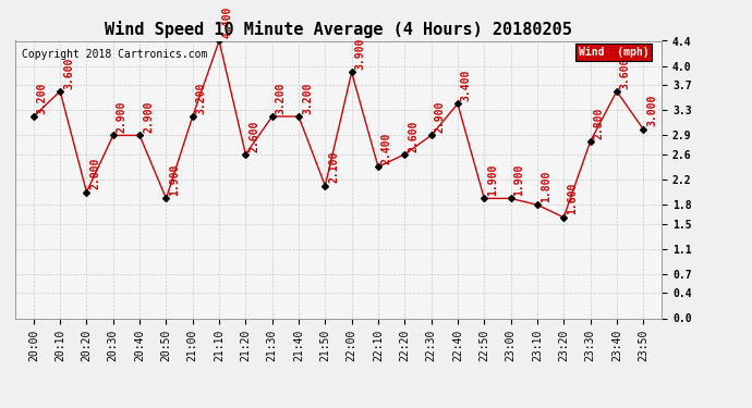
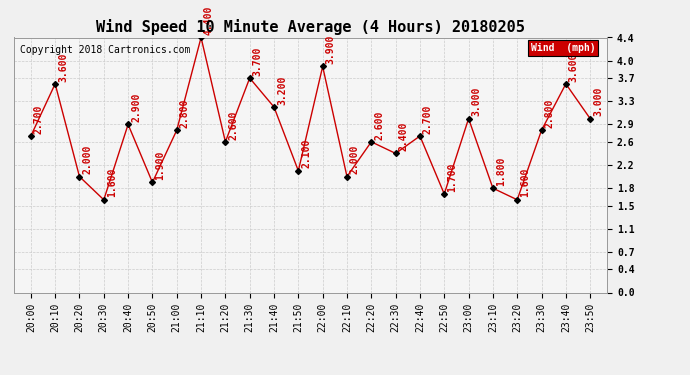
20:00: 3.200 -> 2.700
20:30: 2.900 -> 1.600
21:00: 3.200 -> 2.800
21:30: 3.200 -> 3.700
22:10: 2.400 -> 2.000
22:30: 2.900 -> 2.400
22:40: 3.400 -> 2.700
22:50: 1.900 -> 1.700
23:00: 1.900 -> 3.000
